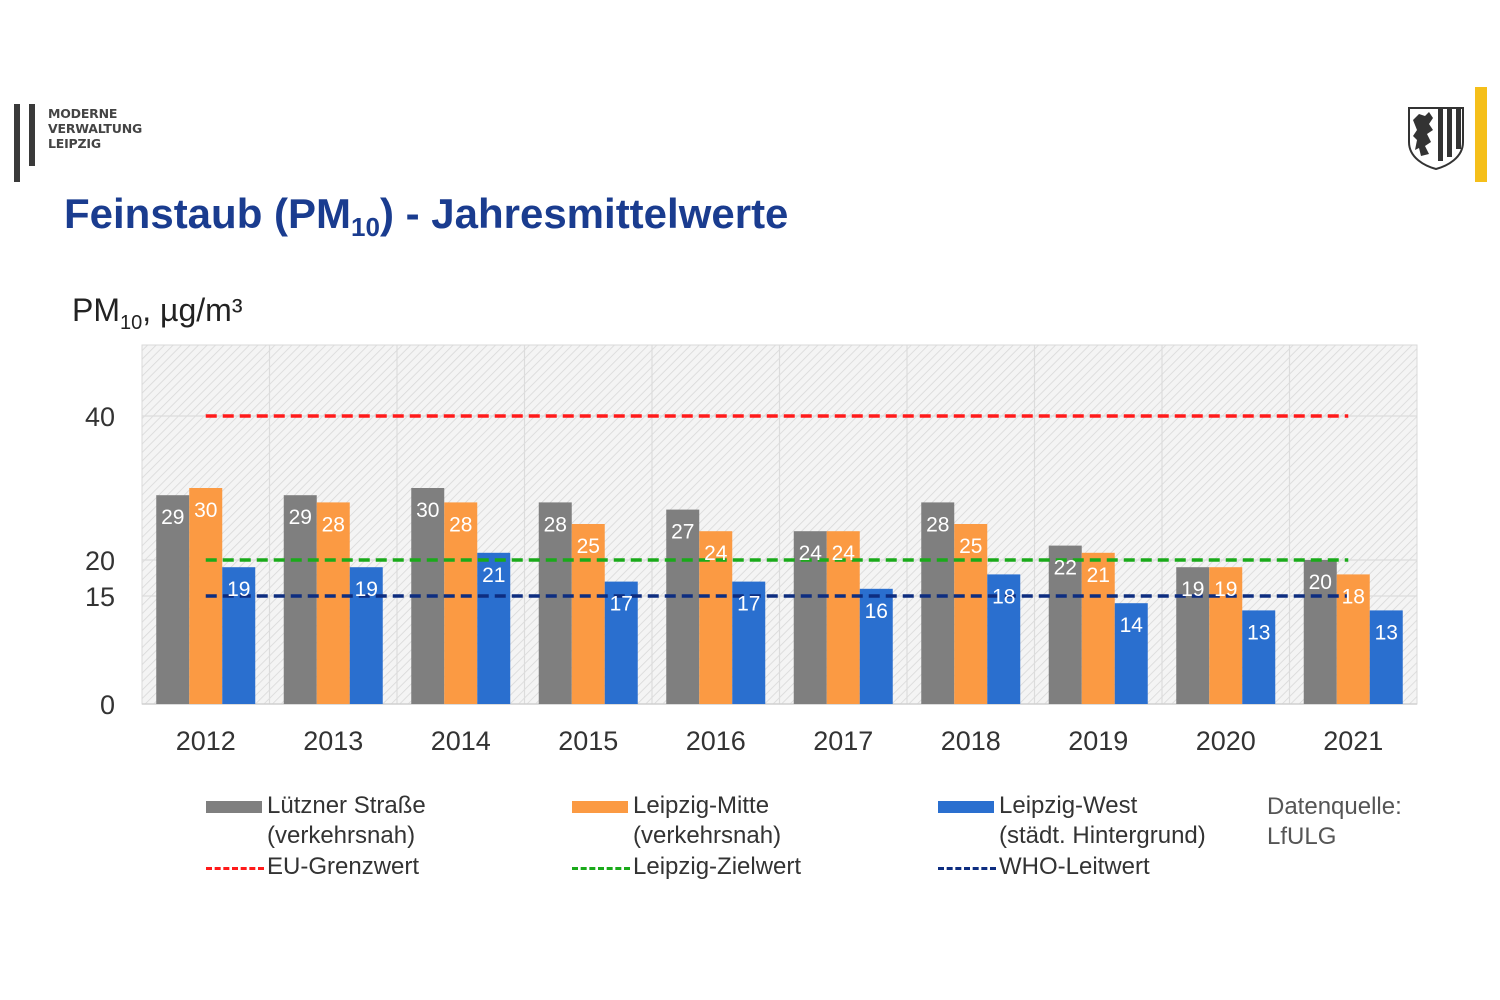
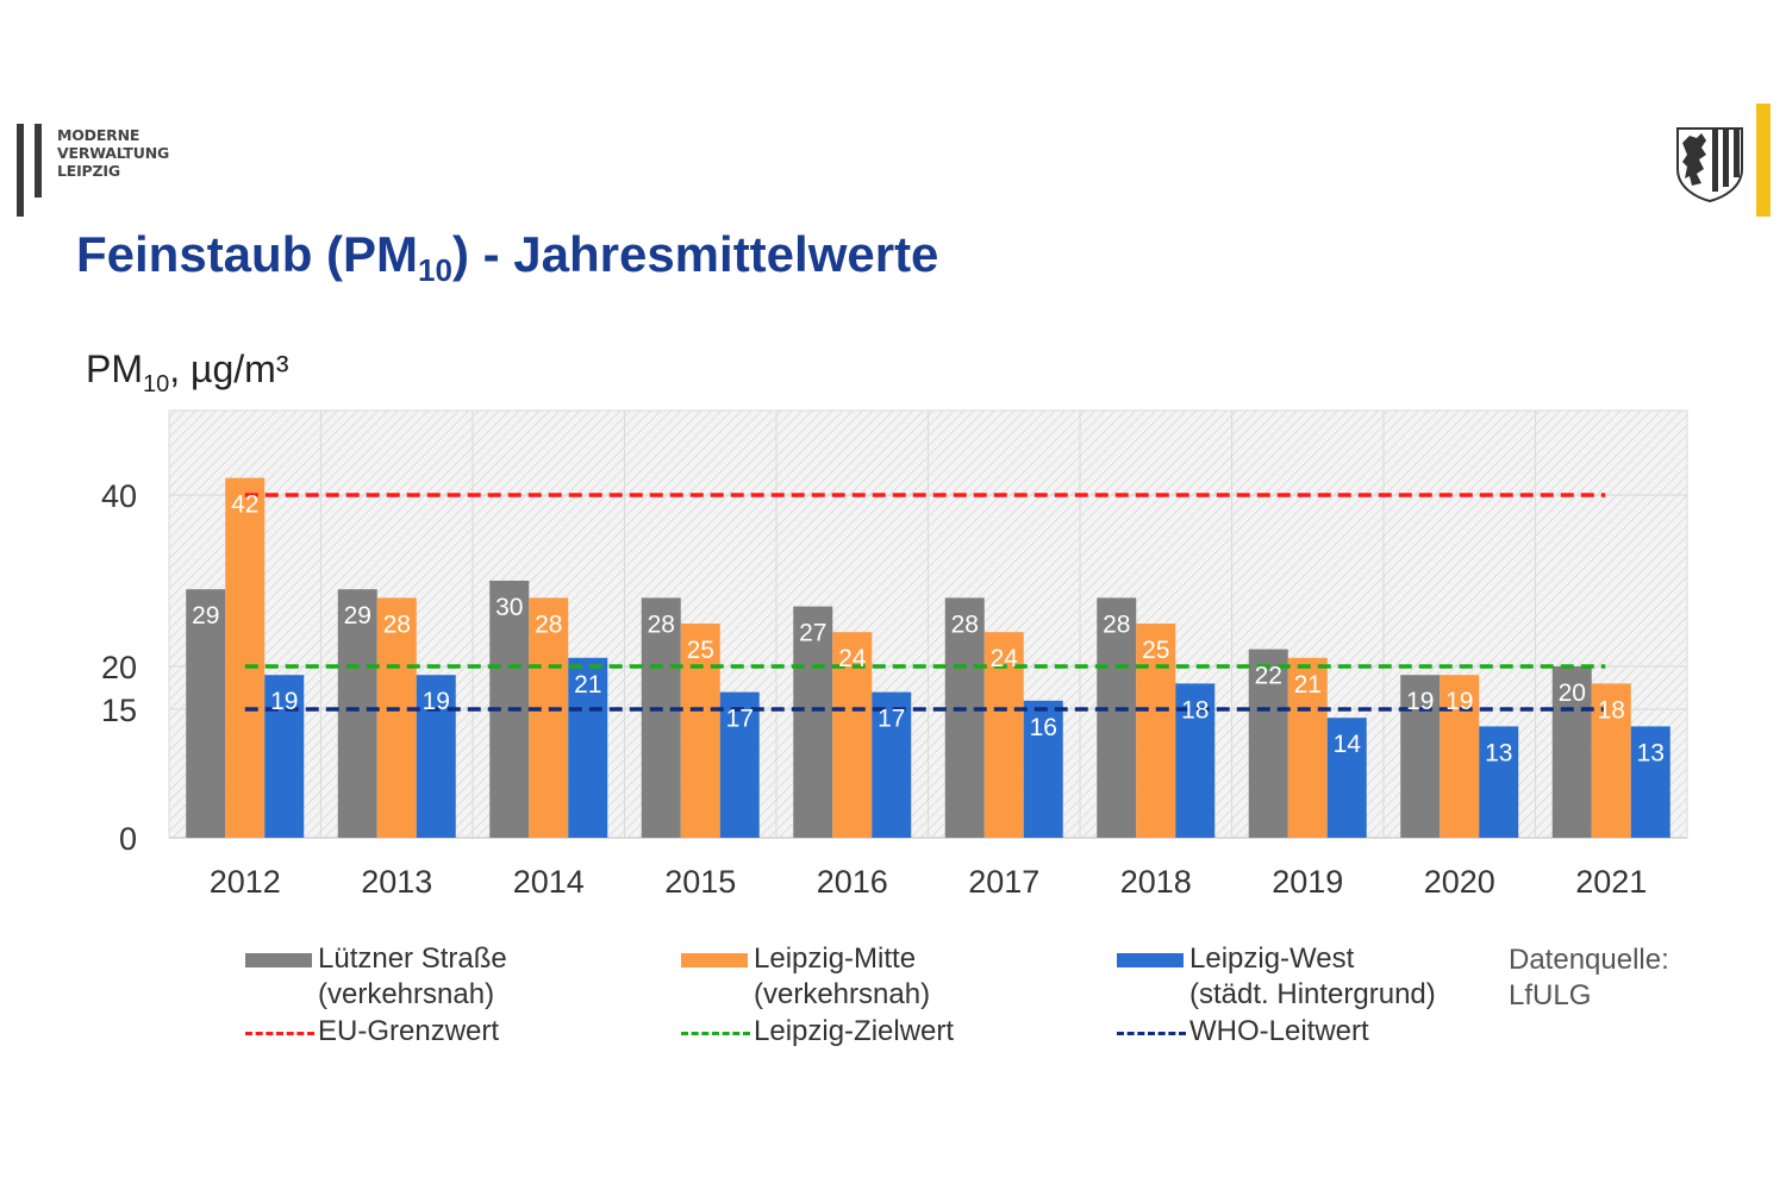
Leipzig-Mitte (verkehrsnah)/2012: 30 -> 42
Lützner Straße (verkehrsnah)/2017: 24 -> 28
